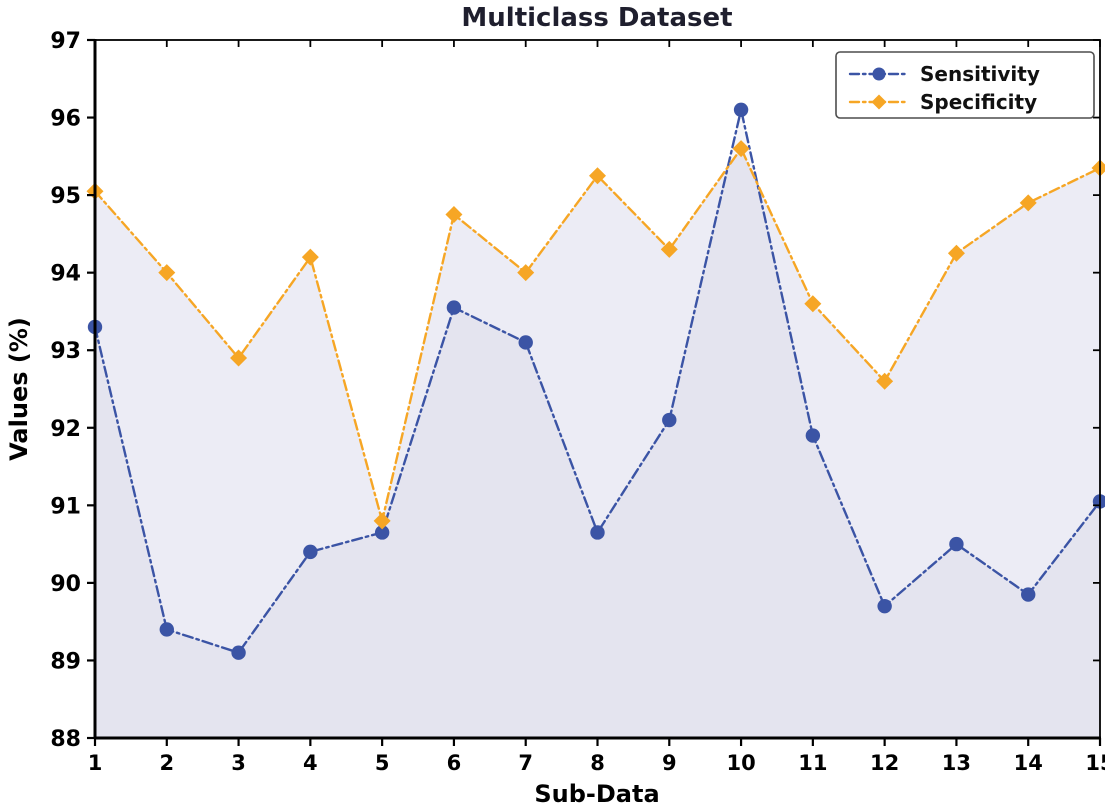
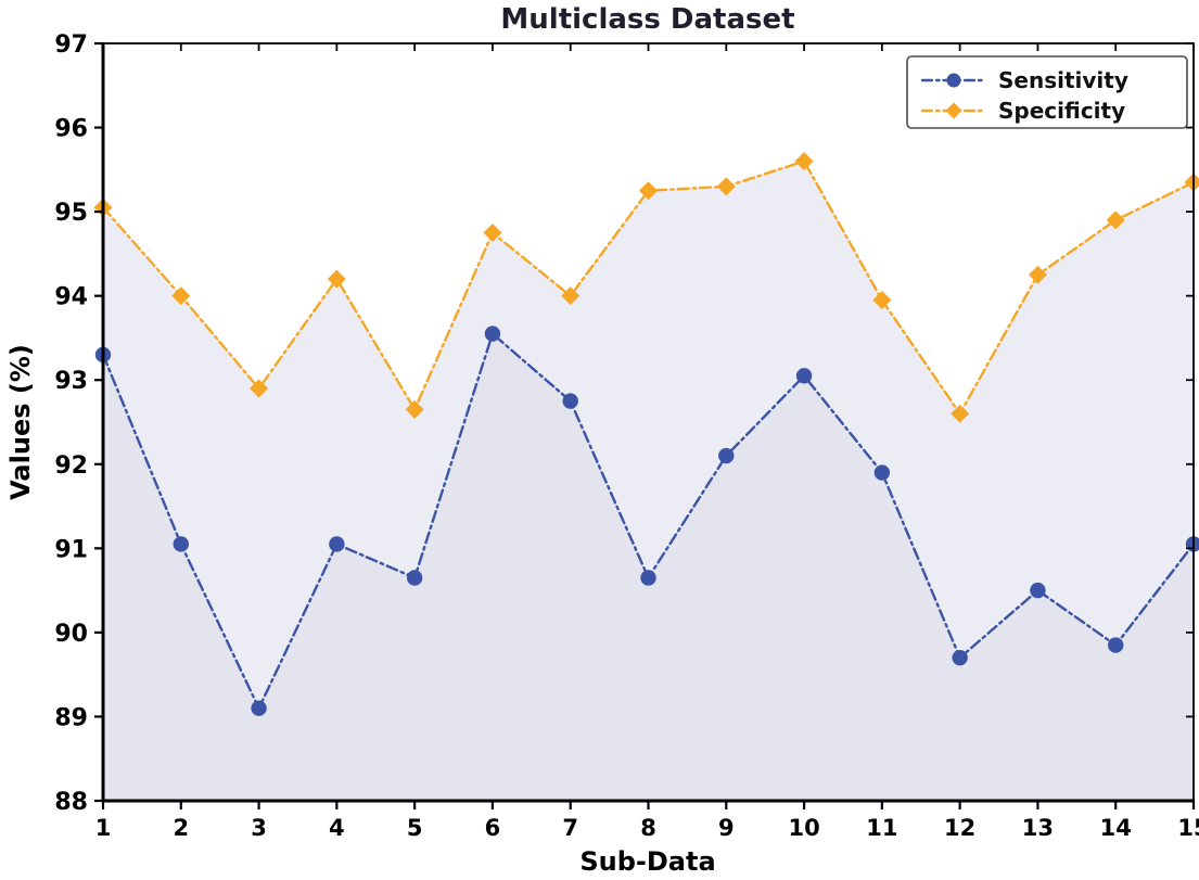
Sensitivity/2: 89.4 -> 91.0
Sensitivity/4: 90.4 -> 91.0
Specificity/5: 90.8 -> 92.7
Sensitivity/7: 93.1 -> 92.8
Specificity/9: 94.3 -> 95.3
Sensitivity/10: 96.1 -> 93.0
Specificity/11: 93.6 -> 94.0
